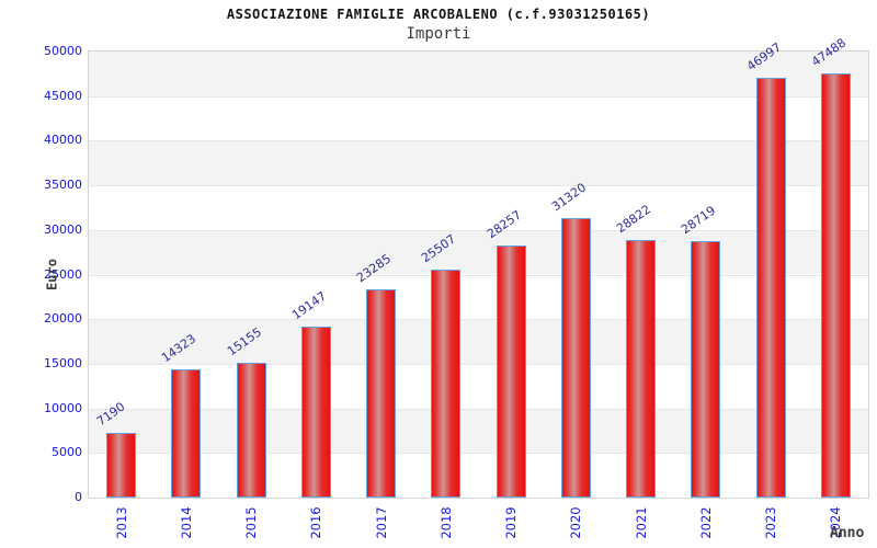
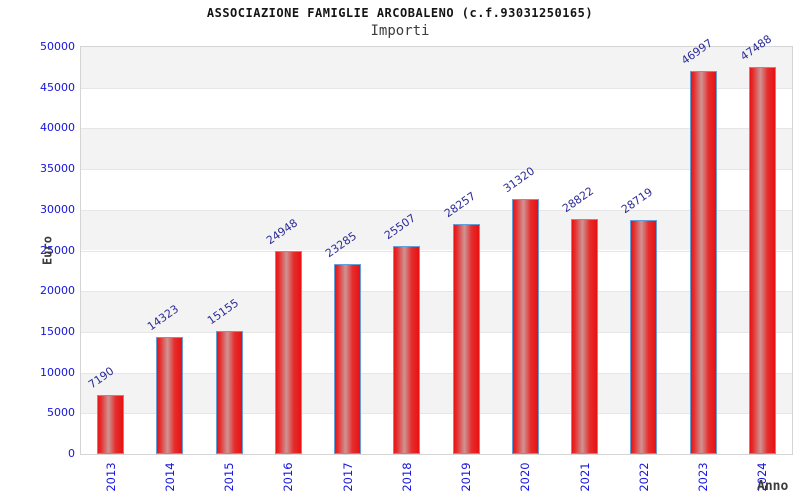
2016: 19147 -> 24948
